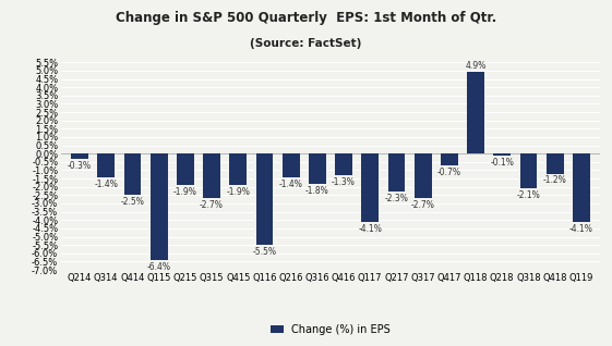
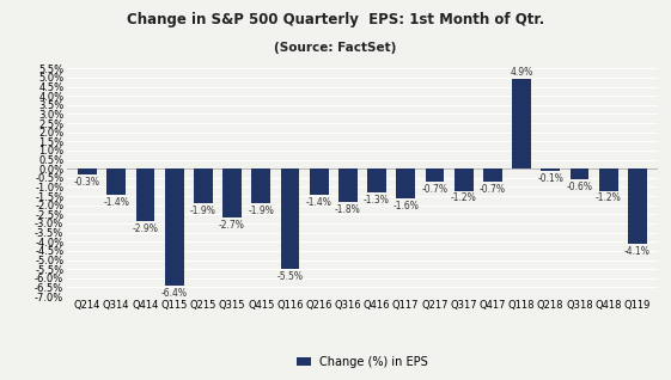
Q414: -2.5% -> -2.9%
Q117: -4.1% -> -1.6%
Q217: -2.3% -> -0.7%
Q317: -2.7% -> -1.2%
Q318: -2.1% -> -0.6%
